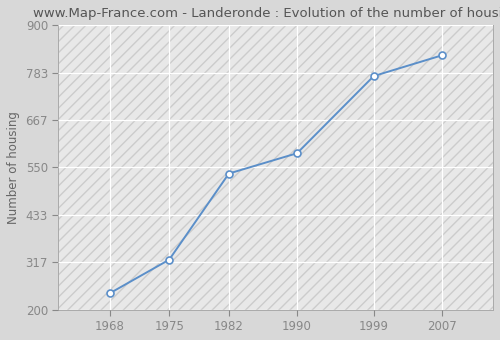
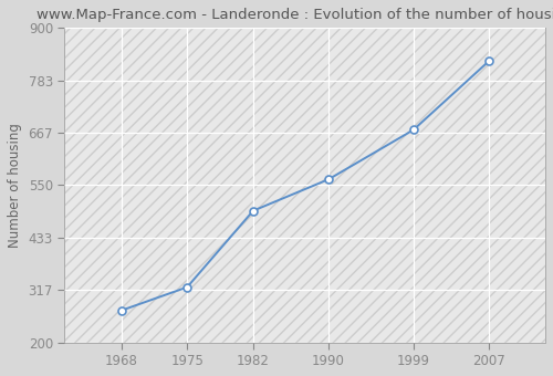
1968: 240 -> 271
1982: 535 -> 493
1990: 585 -> 563
1999: 775 -> 673
